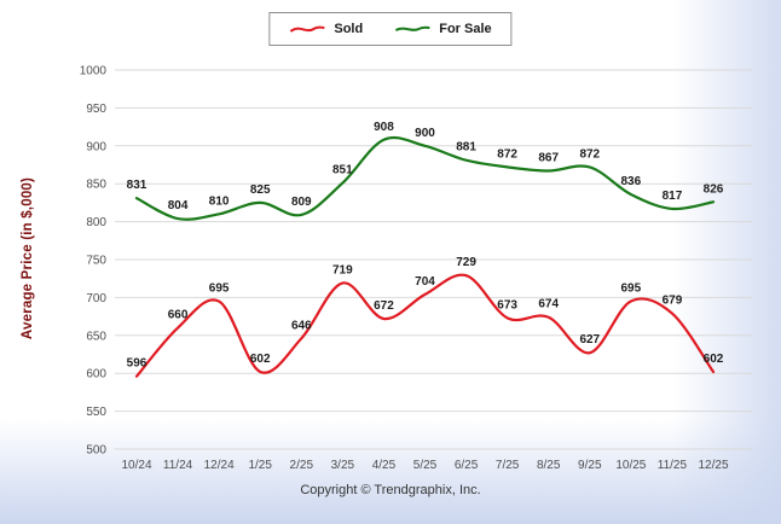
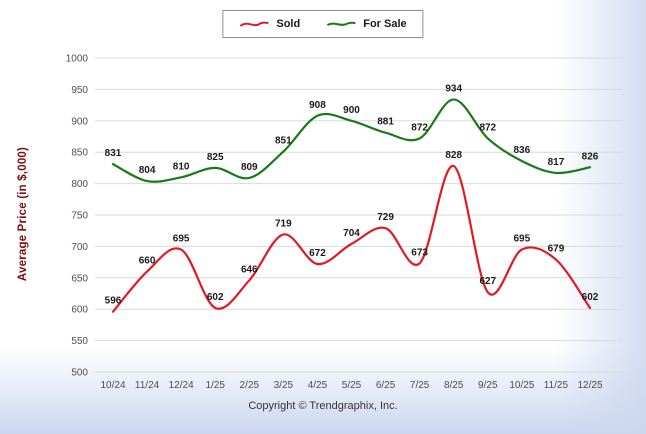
Sold/8/25: 674 -> 828
For Sale/8/25: 867 -> 934
